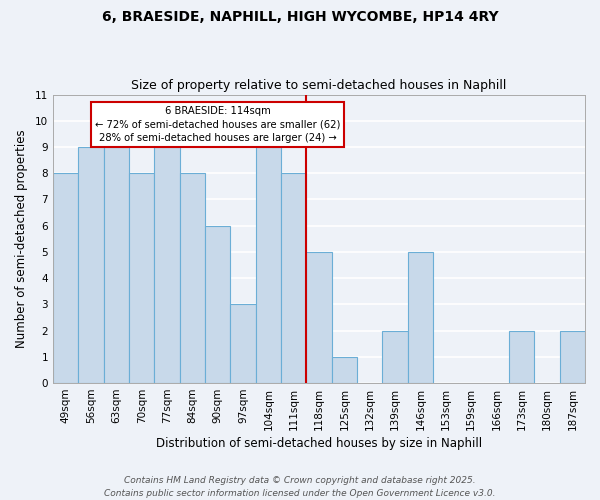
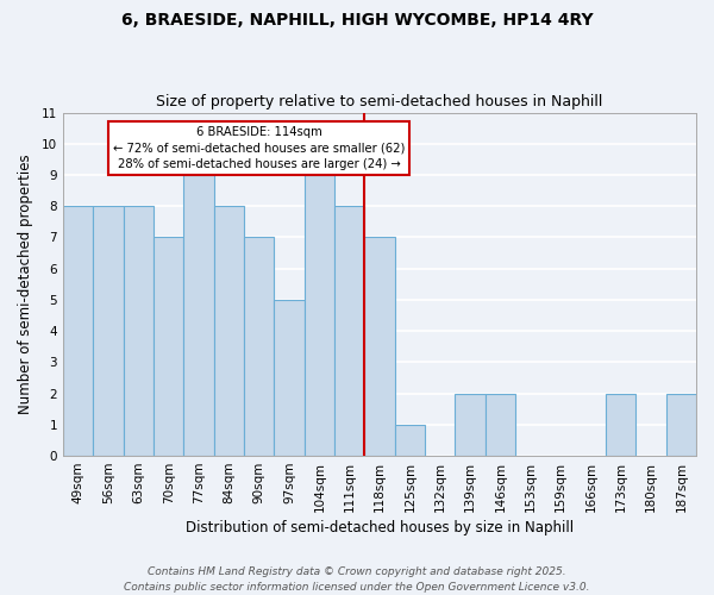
56sqm: 9 -> 8
63sqm: 9 -> 8
70sqm: 8 -> 7
90sqm: 6 -> 7
97sqm: 3 -> 5
118sqm: 5 -> 7
146sqm: 5 -> 2
